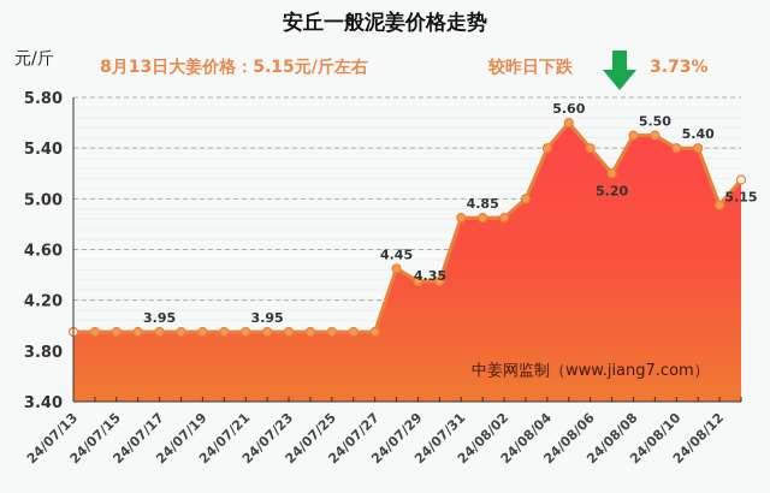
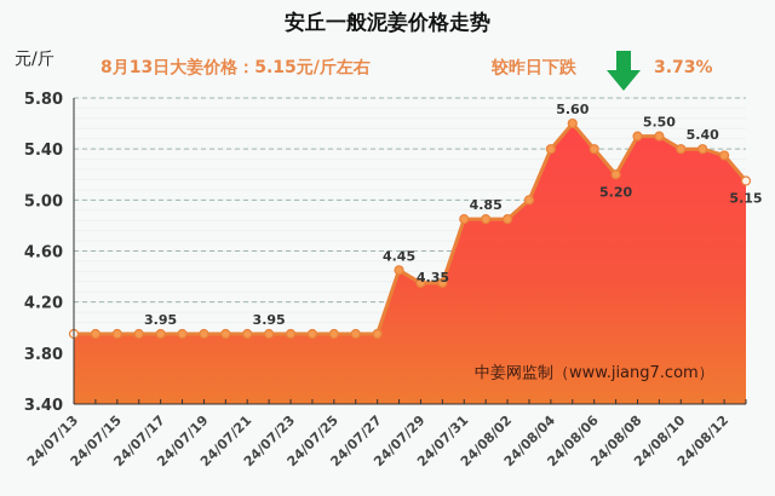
24/08/12: 4.95 -> 5.35
